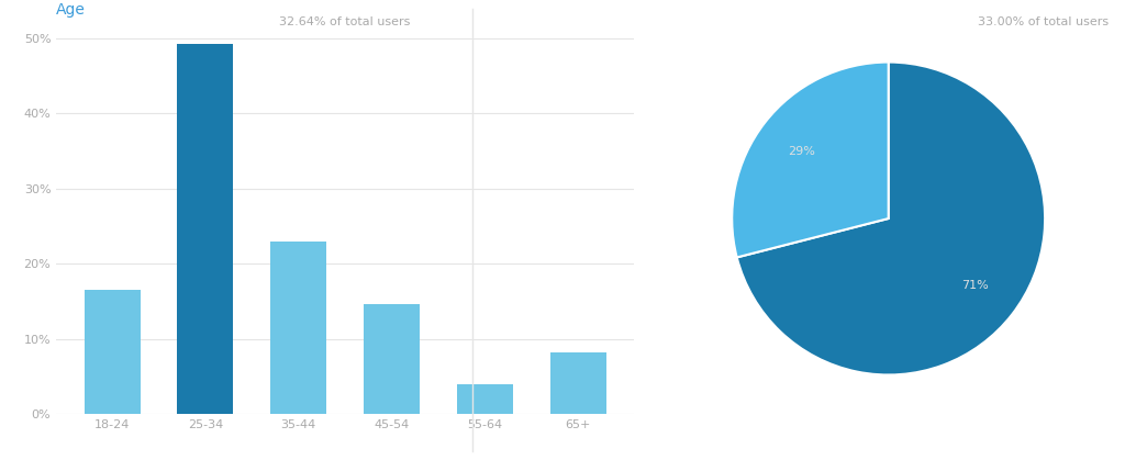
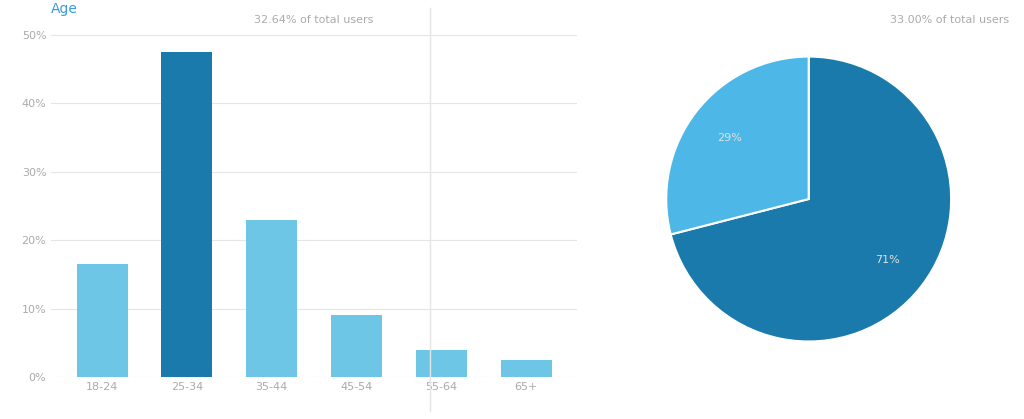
25-34: 49.2% -> 47.5%
45-54: 14.6% -> 9.0%
65+: 8.2% -> 2.5%
